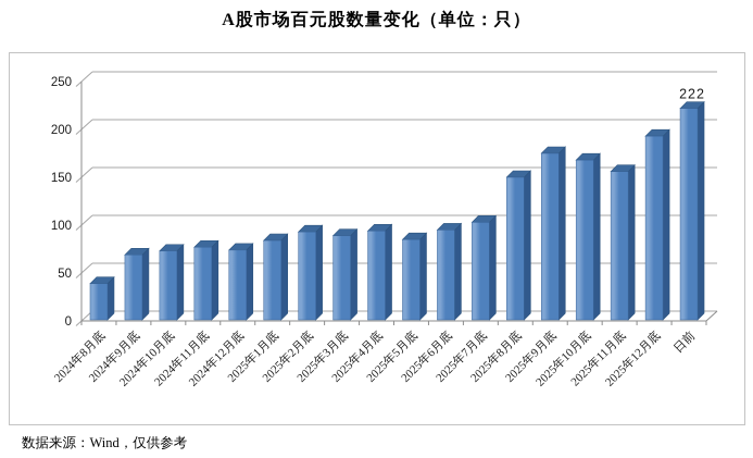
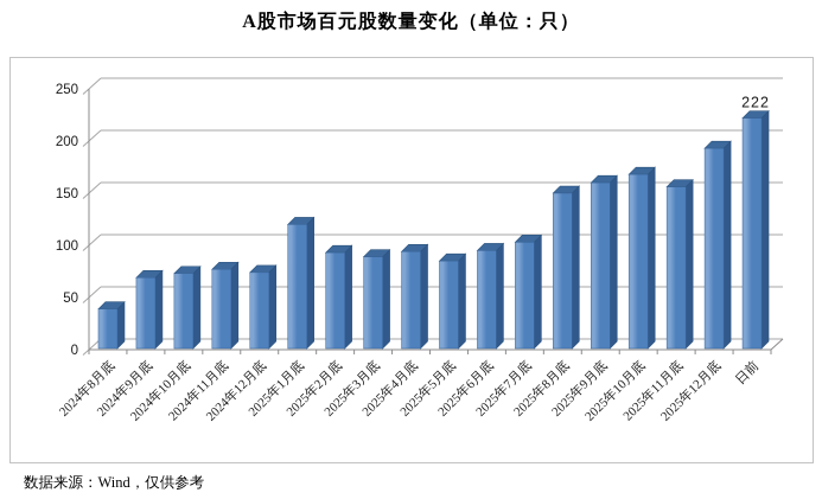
2025年1月底: 80 -> 120
2025年9月底: 180 -> 160
